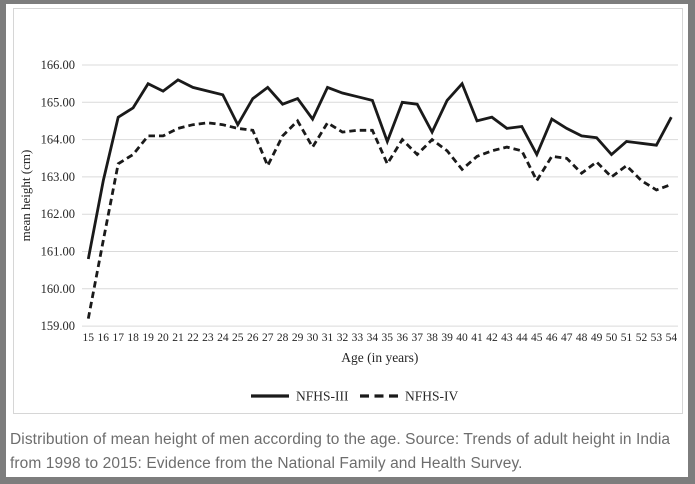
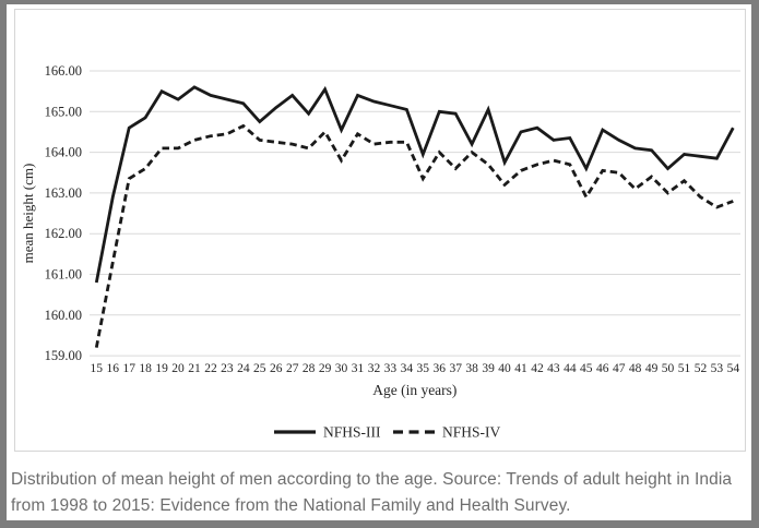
NFHS-IV/24: 164.4 -> 164.7
NFHS-III/25: 164.4 -> 164.8
NFHS-IV/27: 163.3 -> 164.2
NFHS-III/29: 165.1 -> 165.6
NFHS-III/40: 165.5 -> 163.8
